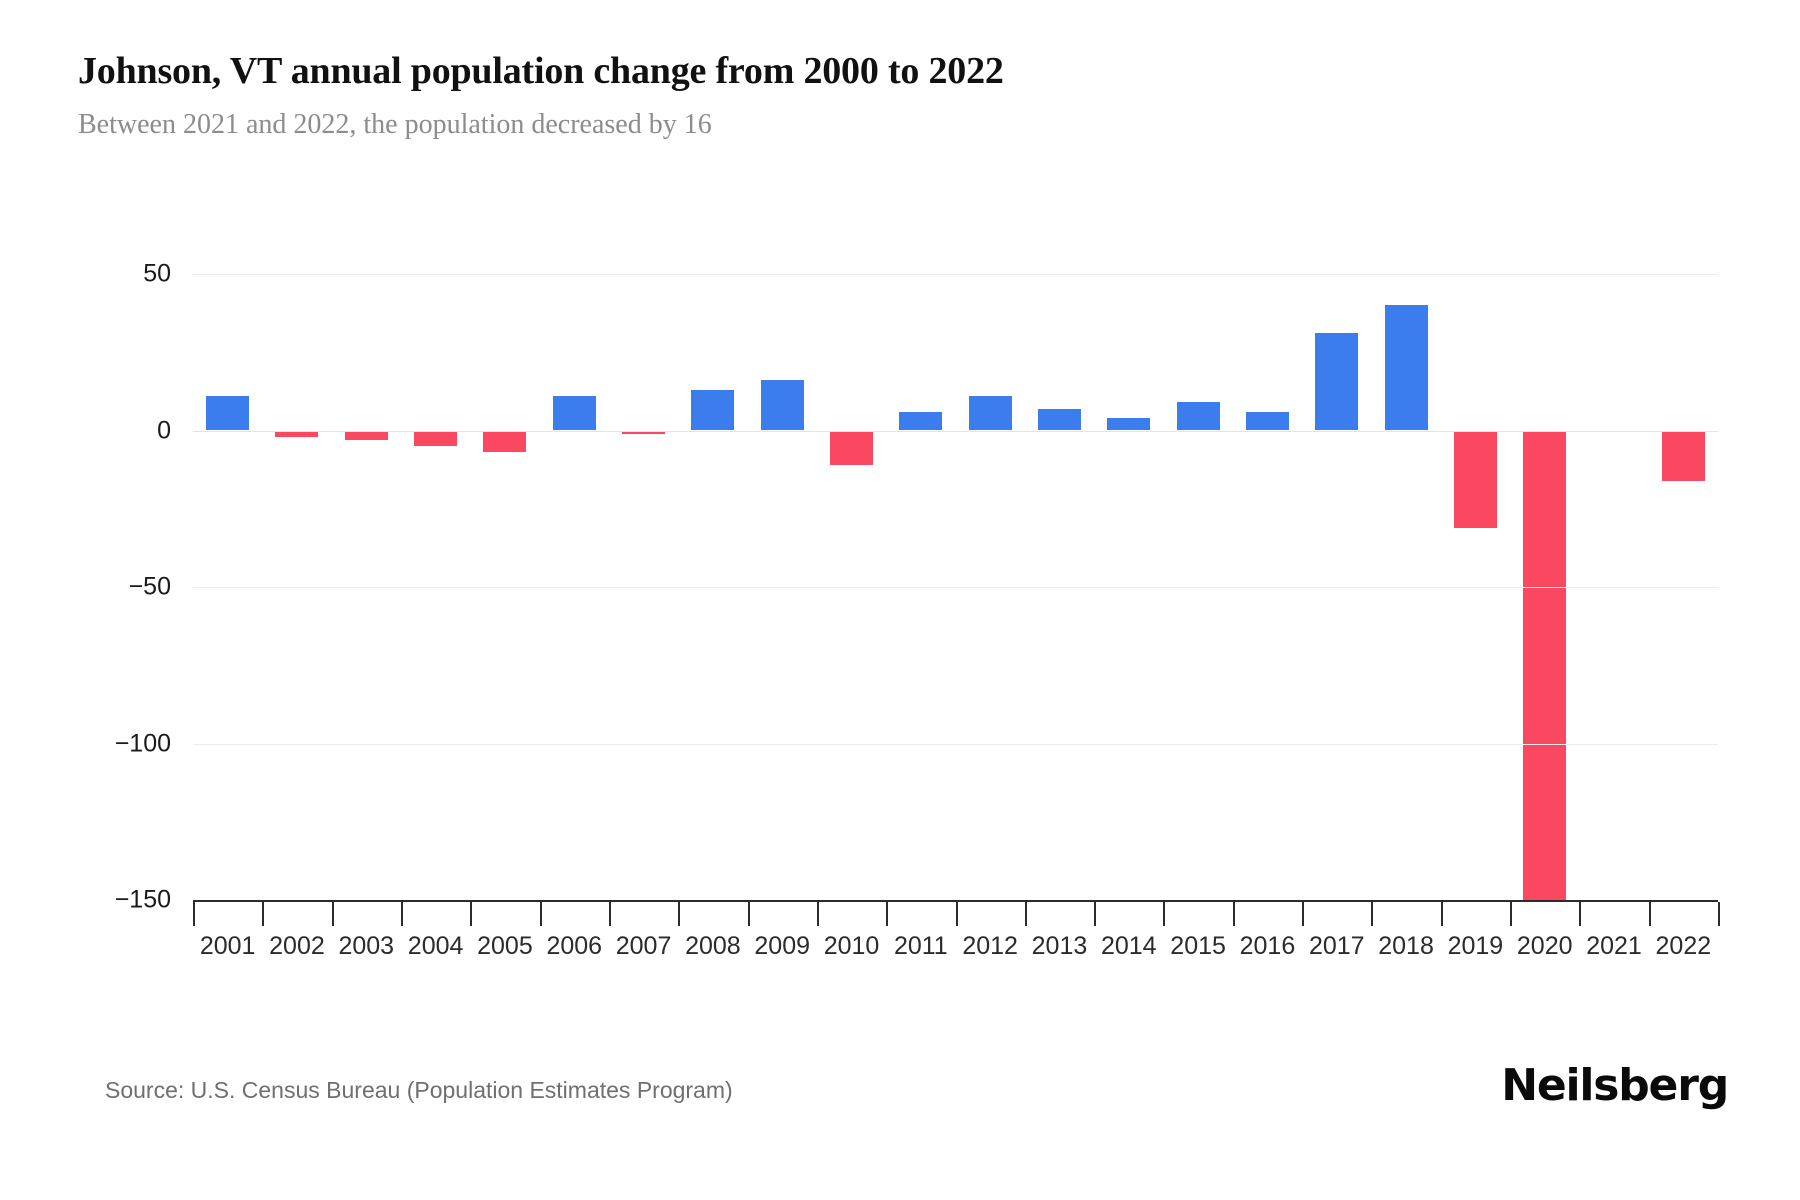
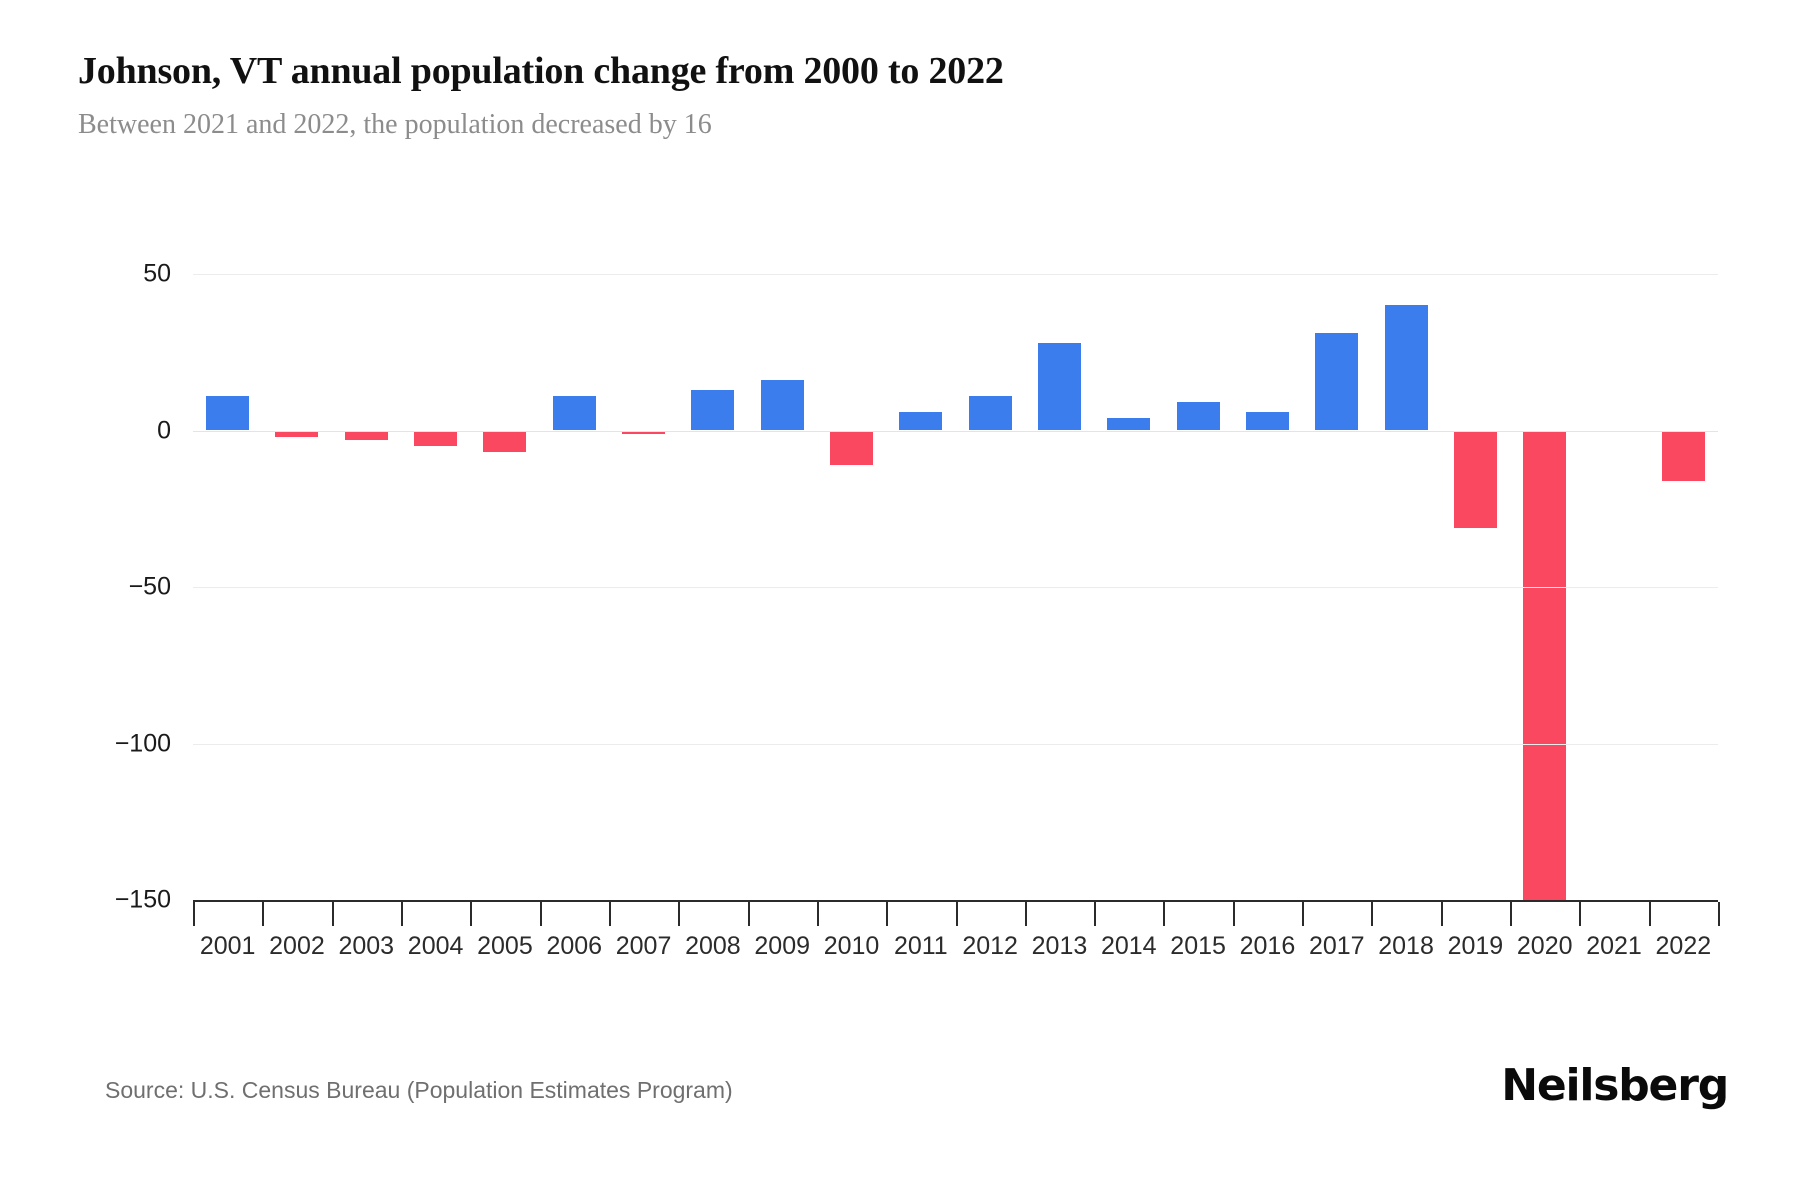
2013: 7 -> 28
